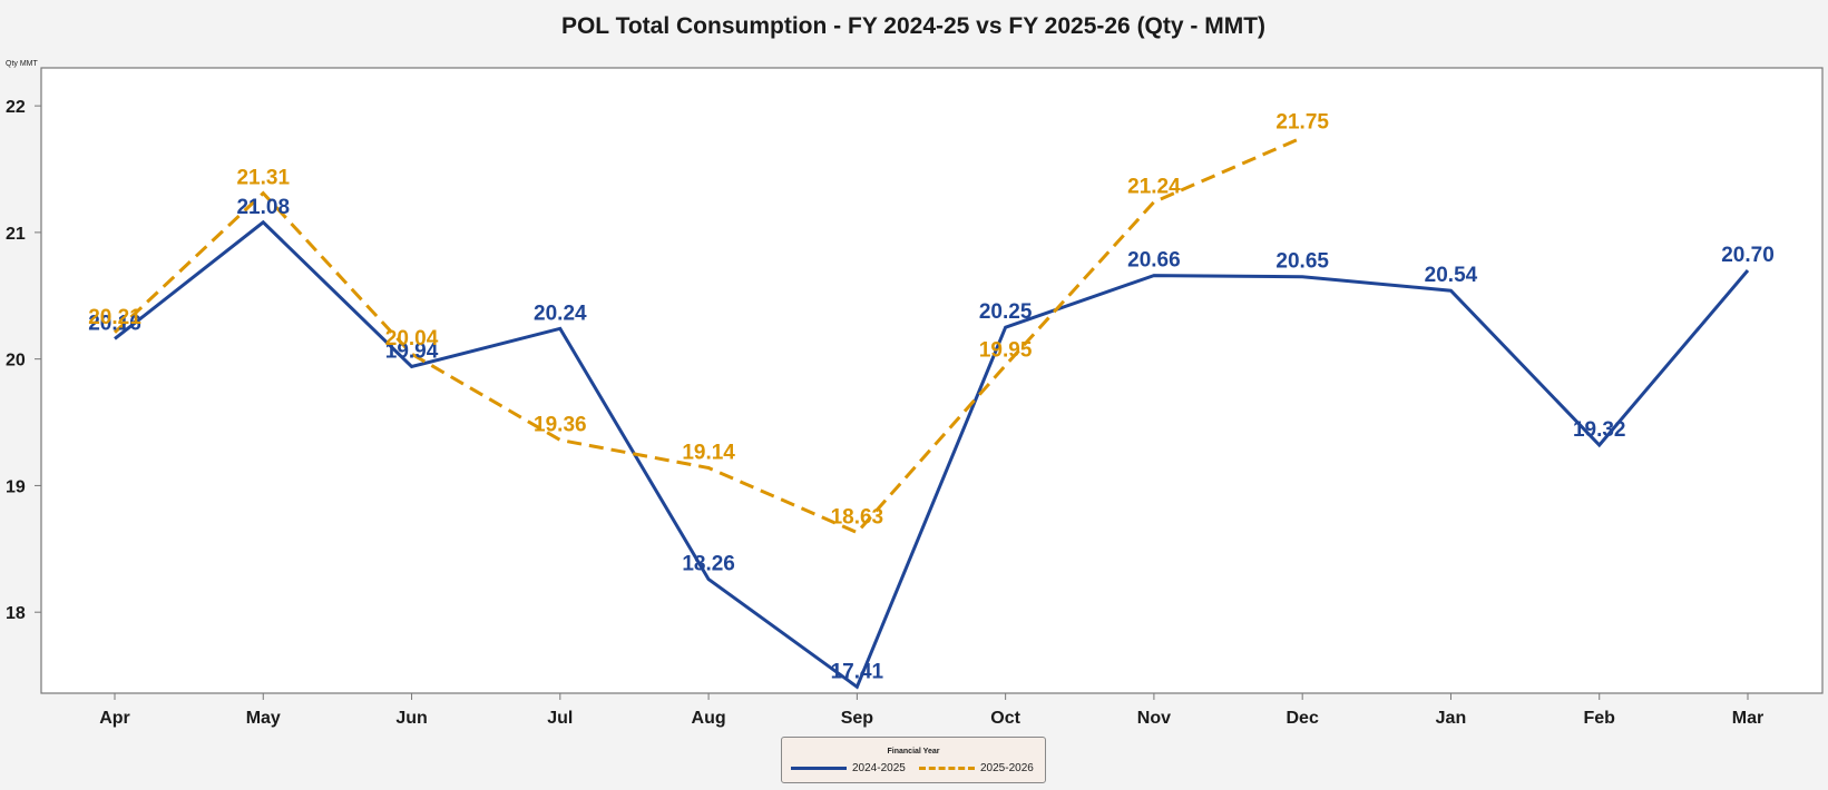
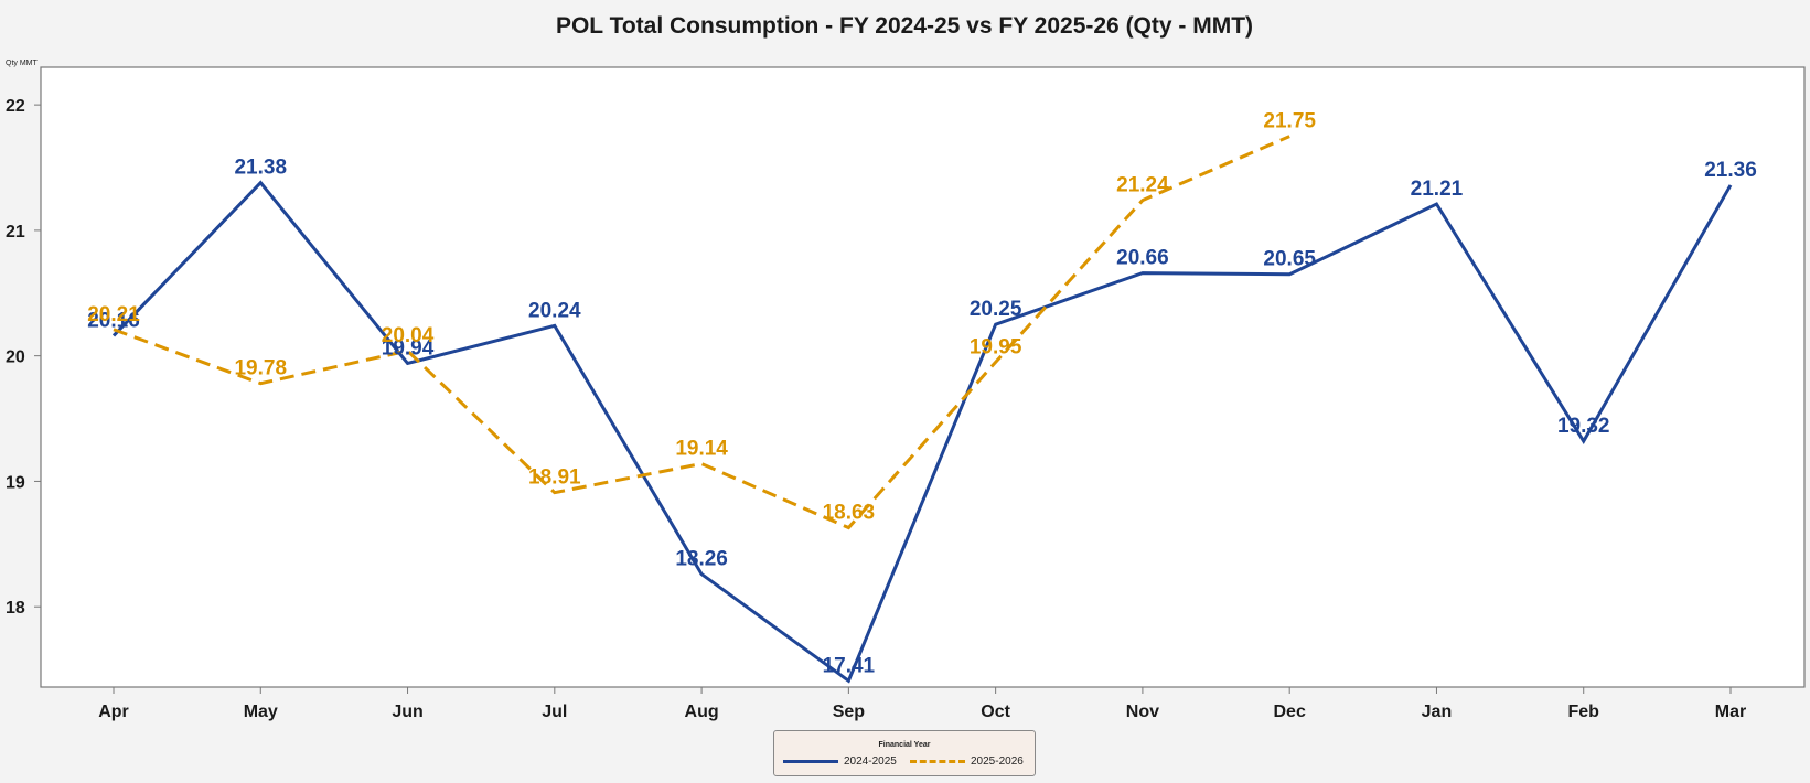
2024-2025/May: 21.08 -> 21.38
2025-2026/May: 21.31 -> 19.78
2025-2026/Jul: 19.36 -> 18.91
2024-2025/Jan: 20.54 -> 21.21
2024-2025/Mar: 20.70 -> 21.36
